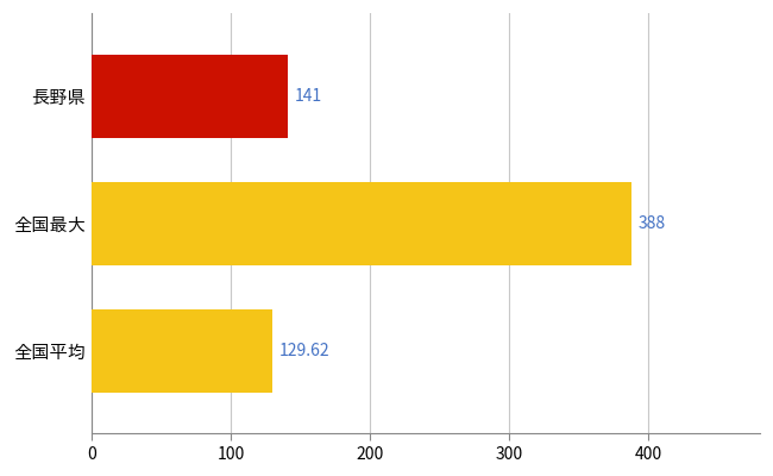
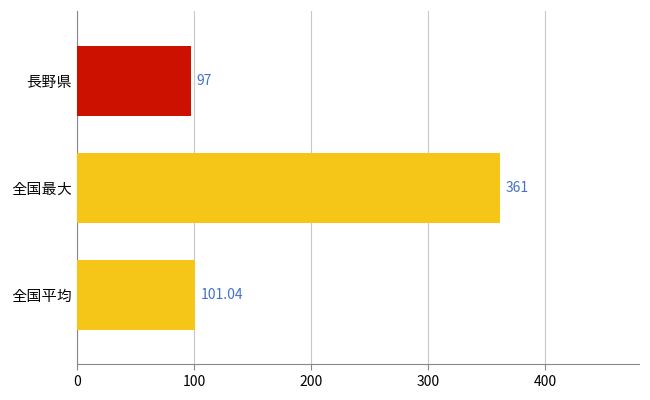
長野県: 141 -> 97
全国最大: 388 -> 361
全国平均: 129.62 -> 101.04
